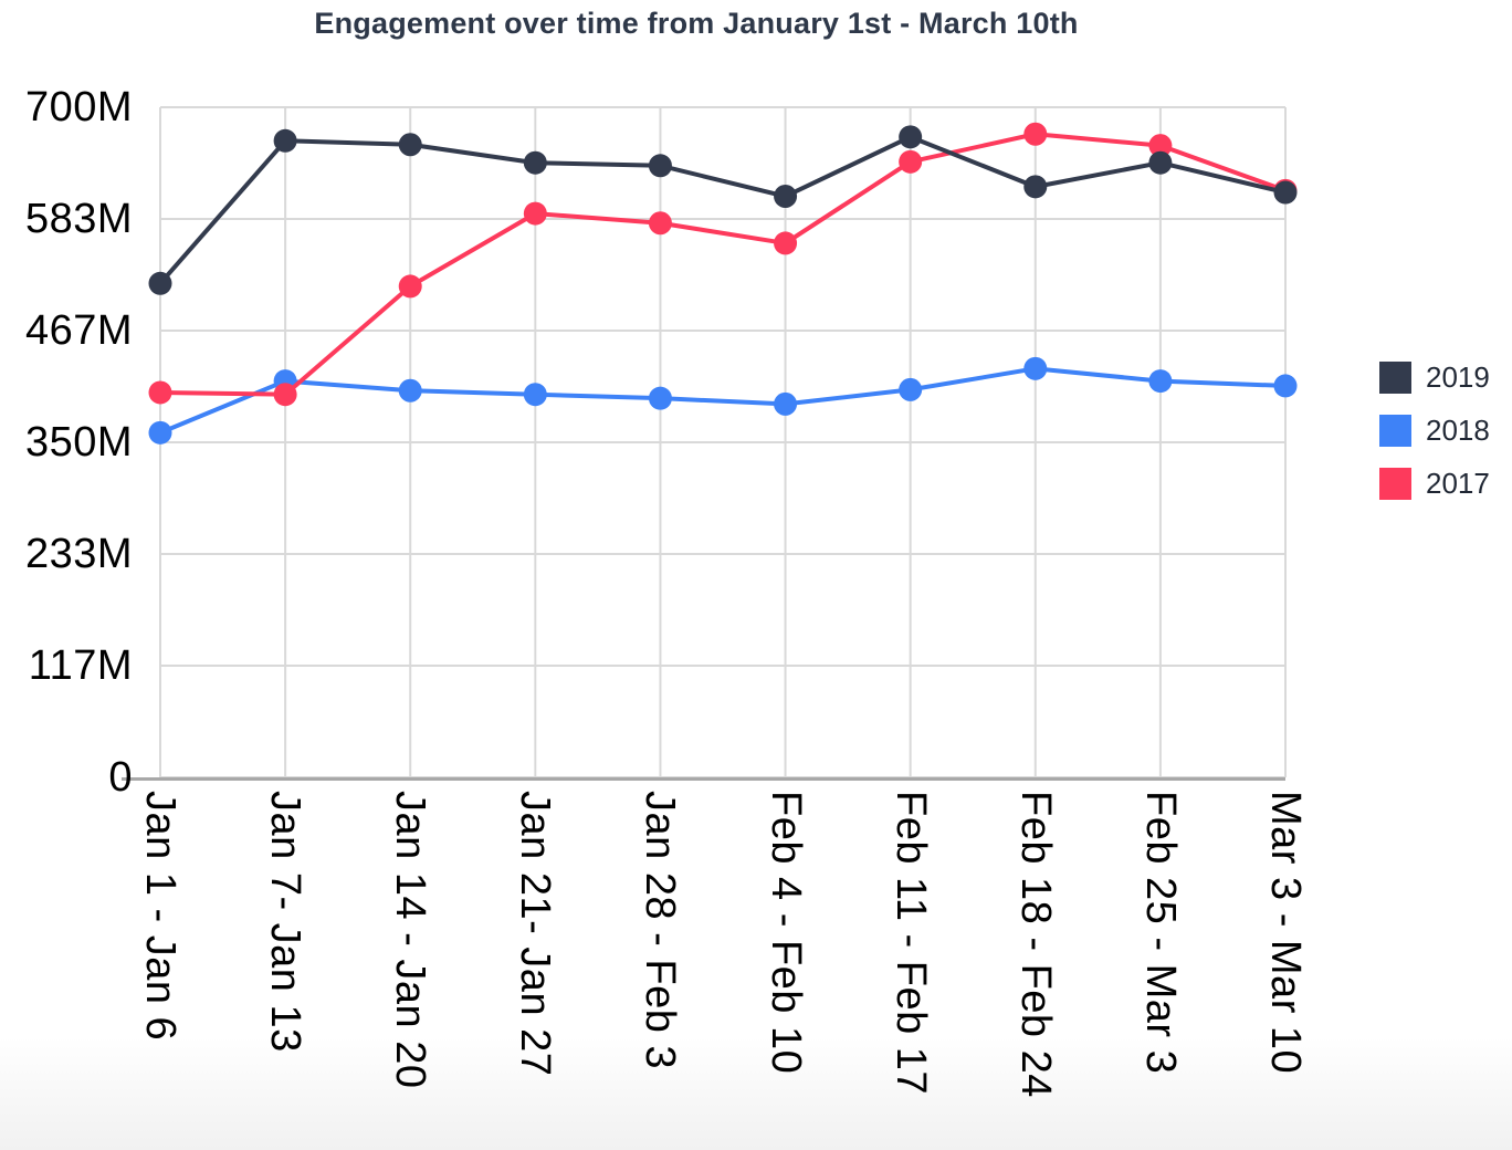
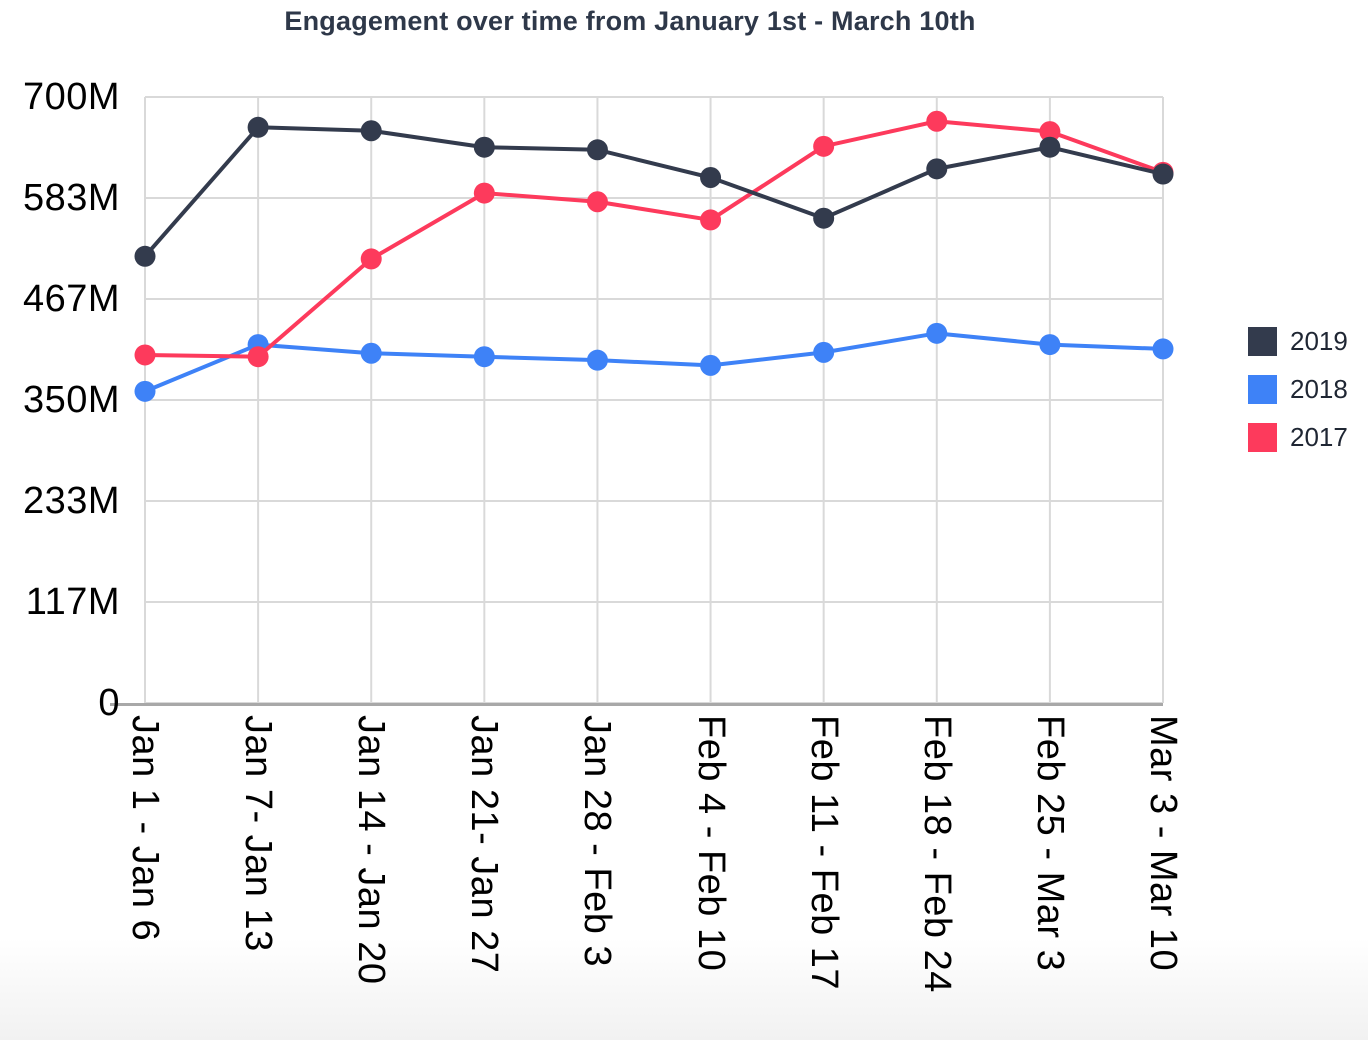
2019/Feb 11 - Feb 17: 670M -> 560M
